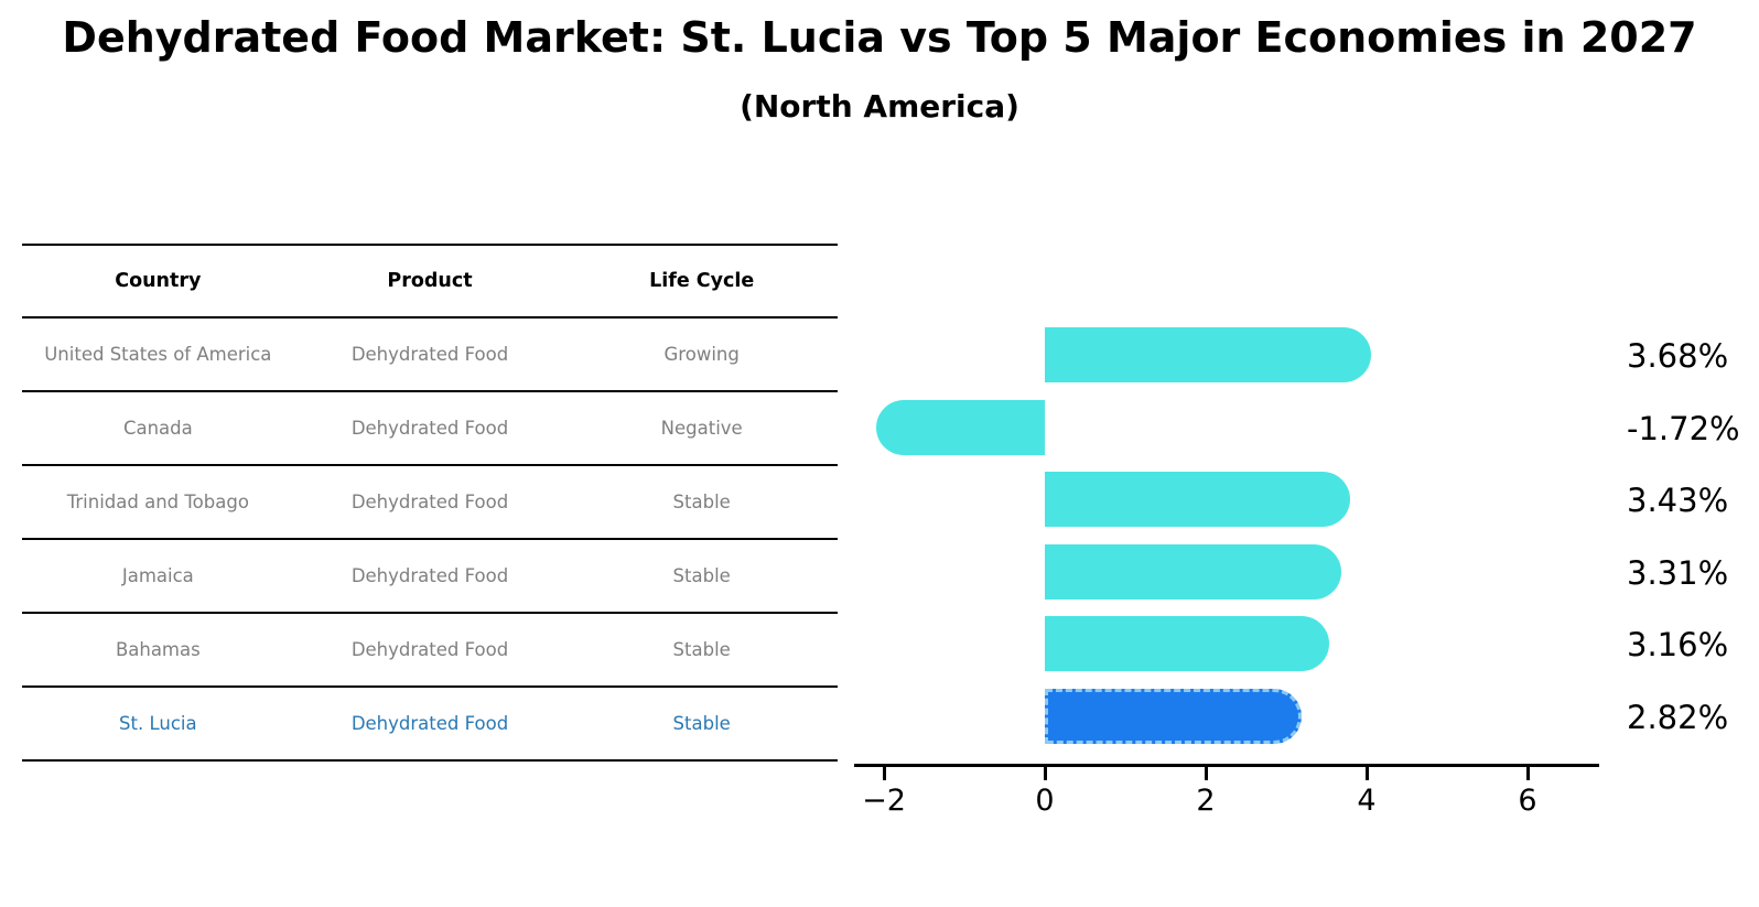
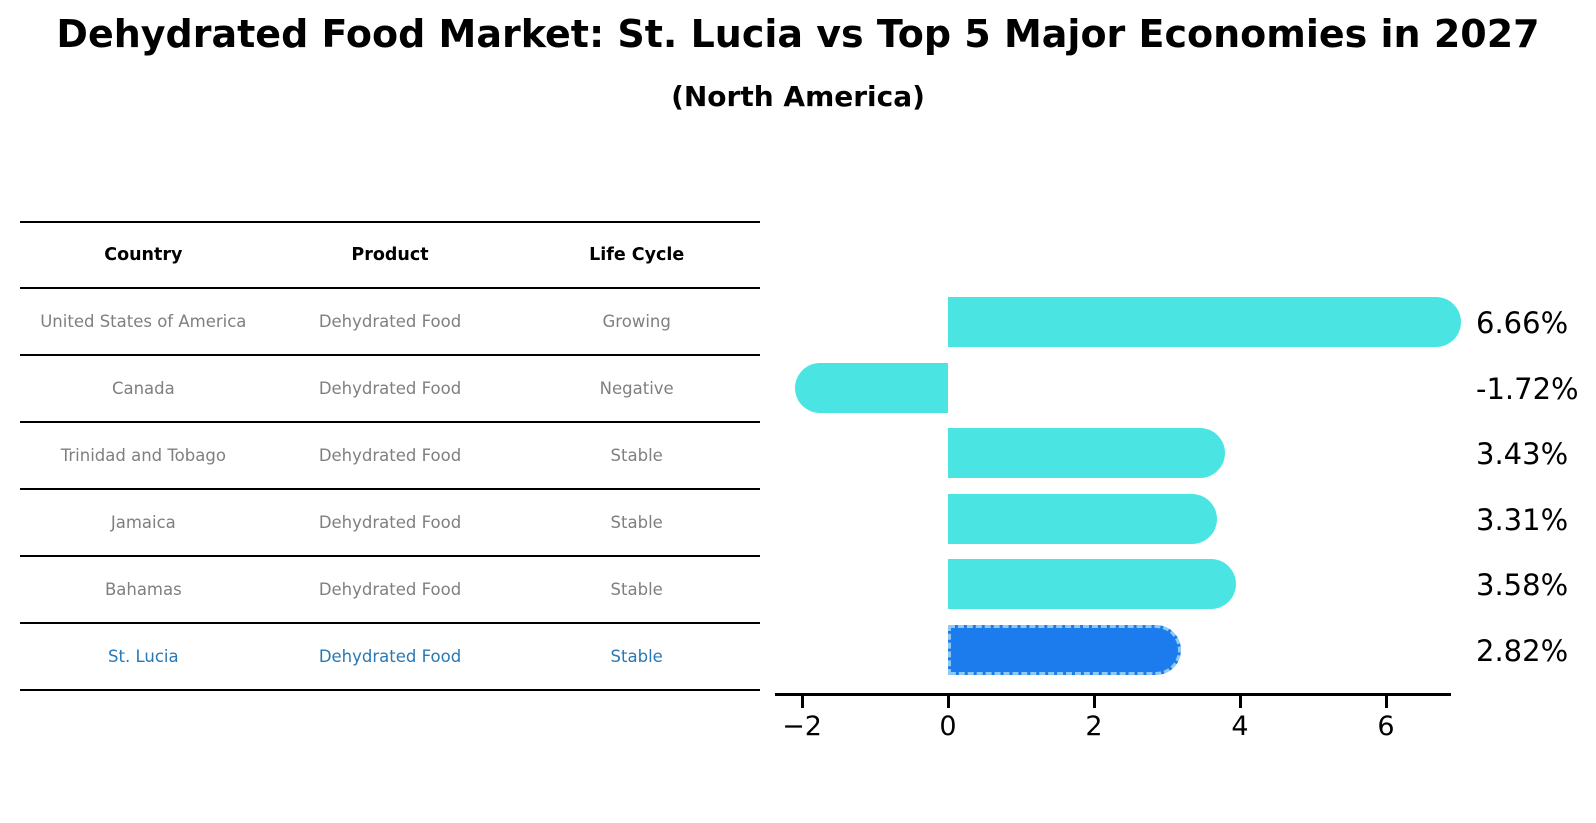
United States of America: 3.68% -> 6.66%
Bahamas: 3.16% -> 3.58%
